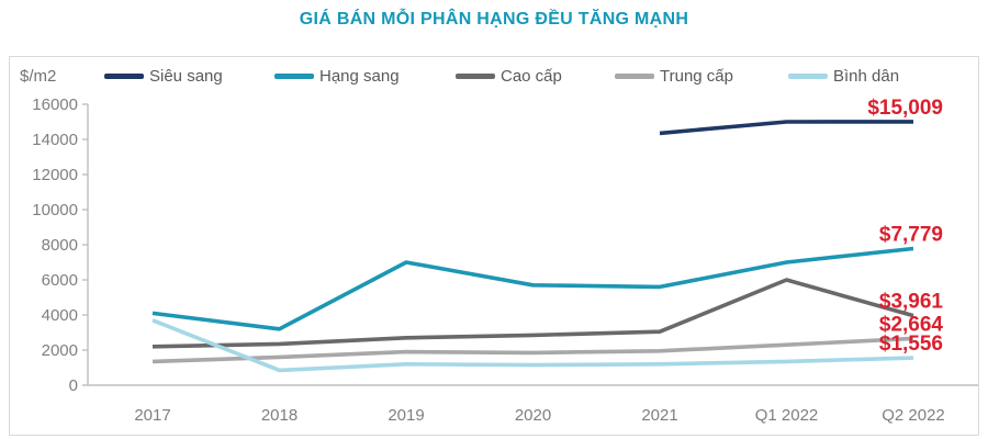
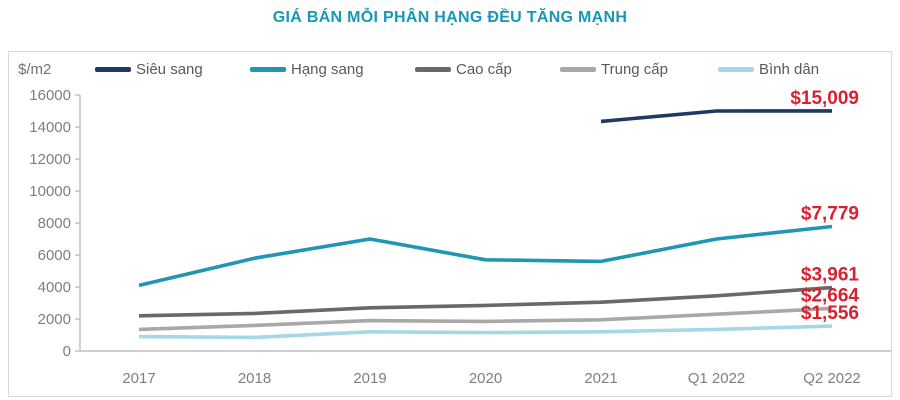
Bình dân/2017: 3700 -> 900
Hạng sang/2018: 3200 -> 5800
Cao cấp/Q1 2022: 6000 -> 3400
